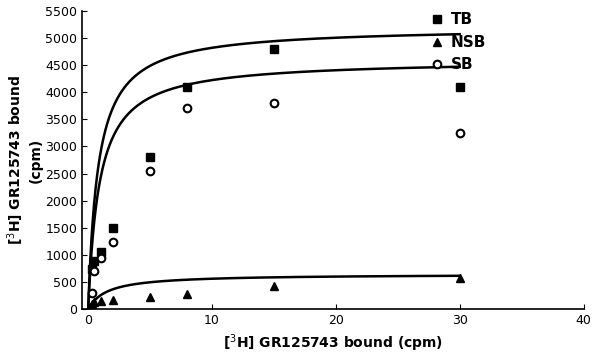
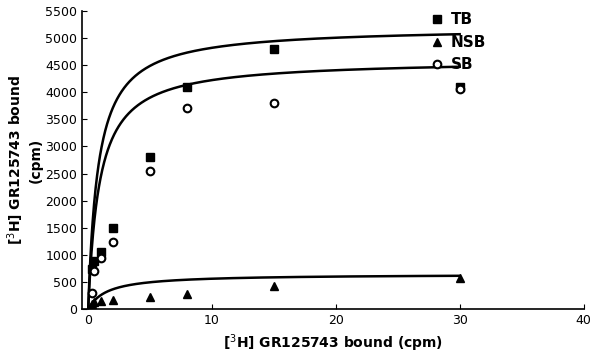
SB/30: 3240 -> 4050
